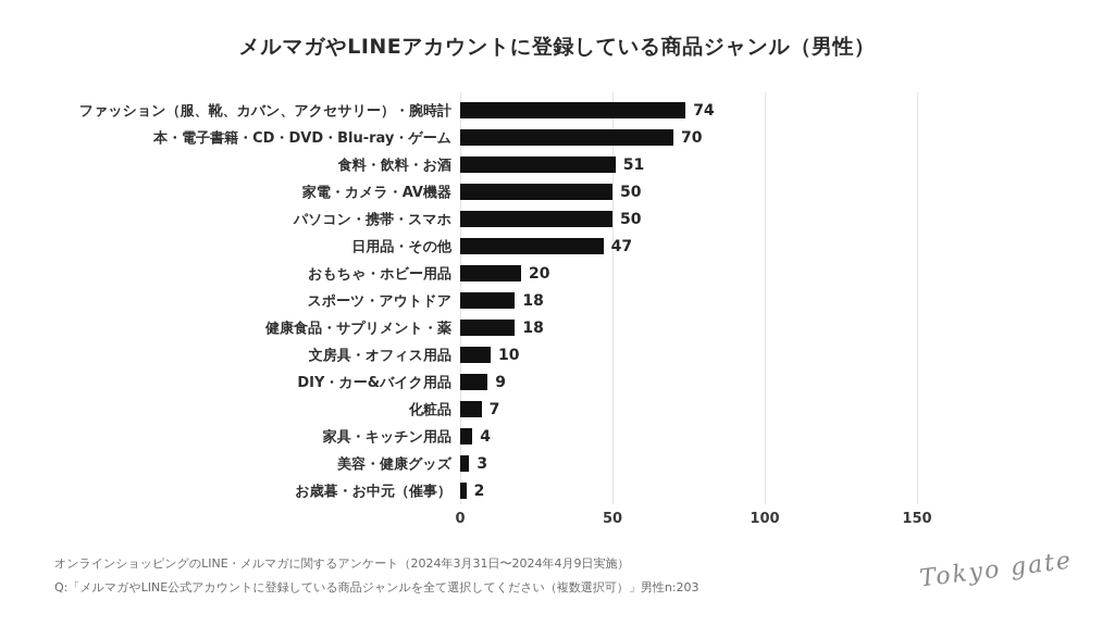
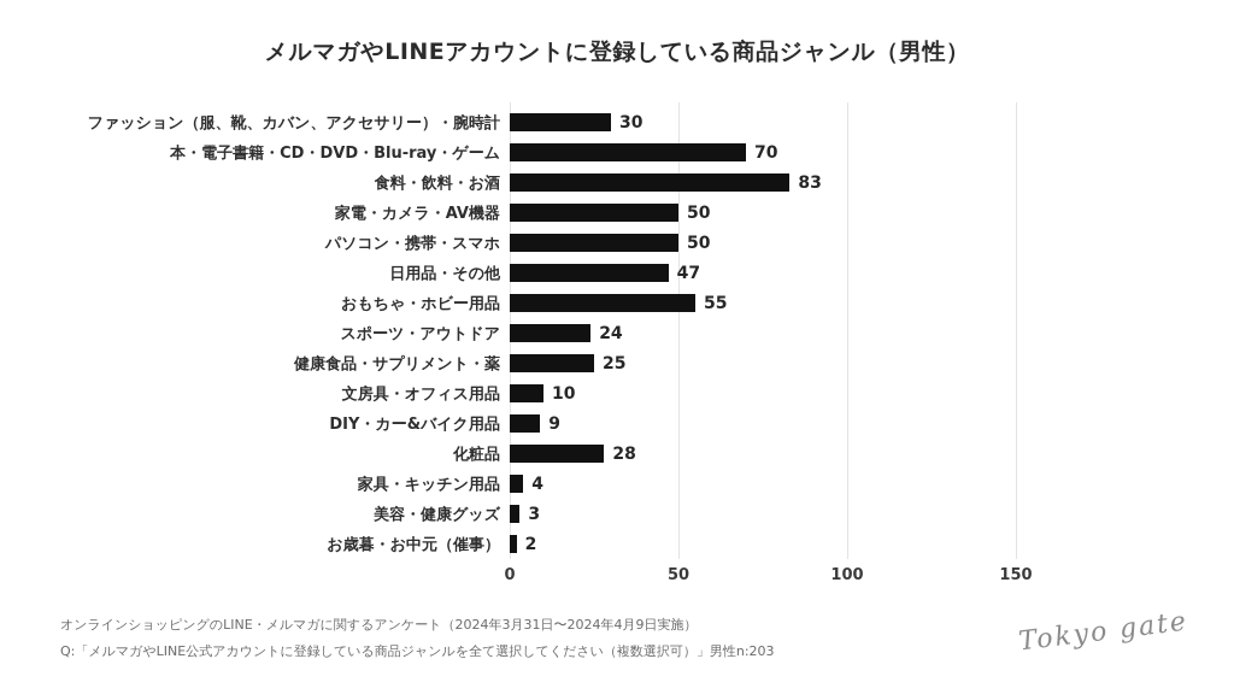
ファッション（服、靴、カバン、アクセサリー）・腕時計: 74 -> 30
食料・飲料・お酒: 51 -> 83
おもちゃ・ホビー用品: 20 -> 55
スポーツ・アウトドア: 18 -> 24
健康食品・サプリメント・薬: 18 -> 25
化粧品: 7 -> 28
